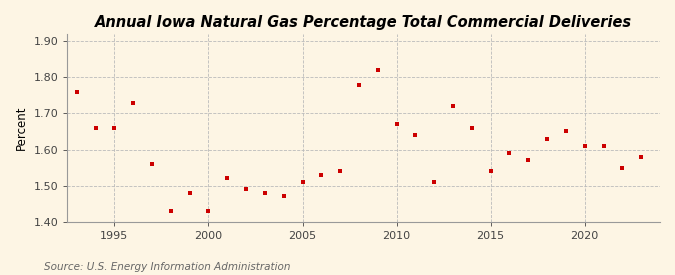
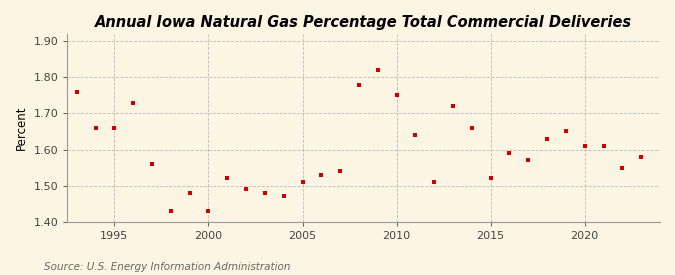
2010: 1.67 -> 1.75
2015: 1.54 -> 1.52
